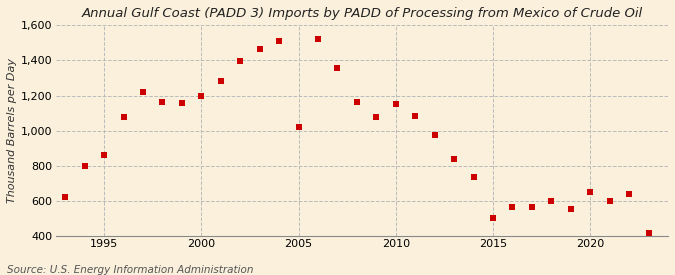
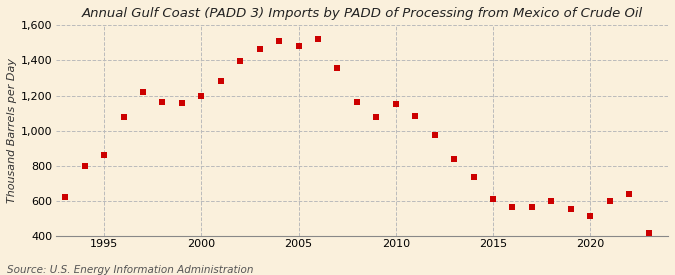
2005: 1,020 -> 1,480
2015: 500 -> 610
2020: 650 -> 520
